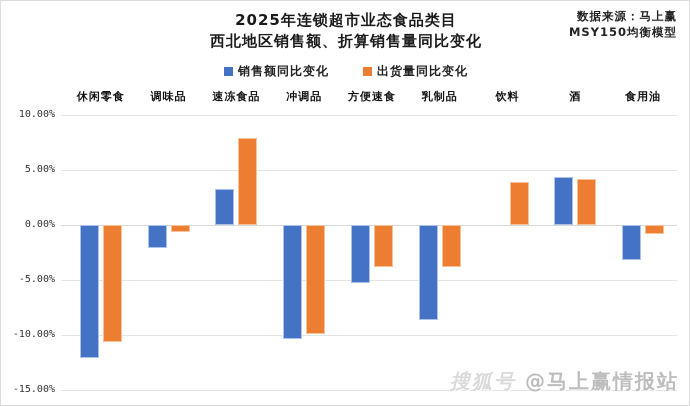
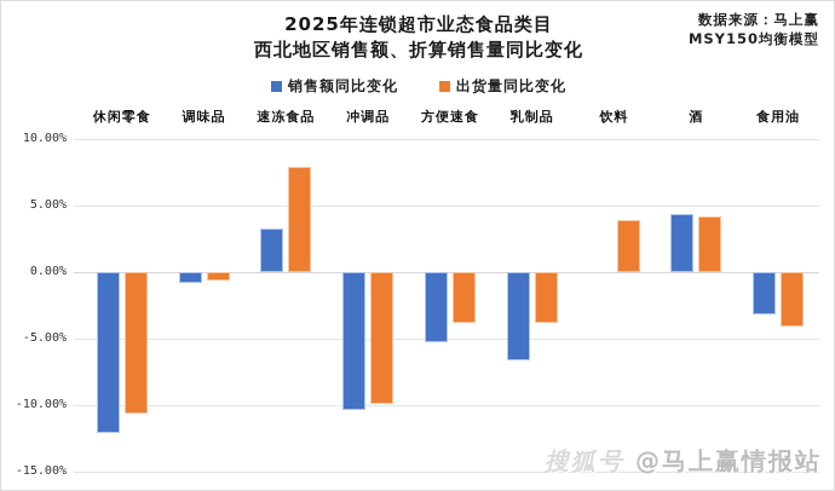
销售额同比变化/调味品: -2.1% -> -0.8%
销售额同比变化/乳制品: -8.6% -> -6.6%
出货量同比变化/食用油: -0.8% -> -4.1%
